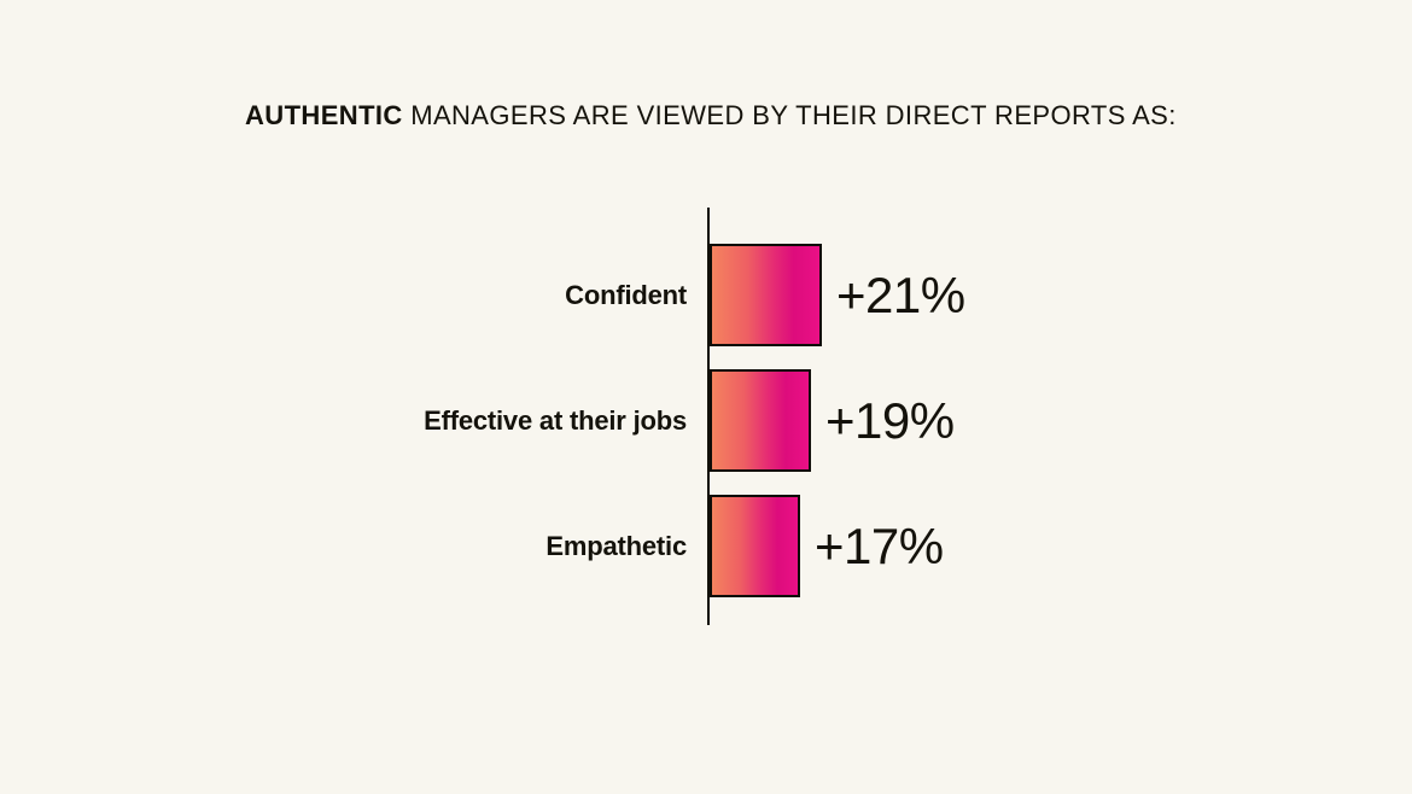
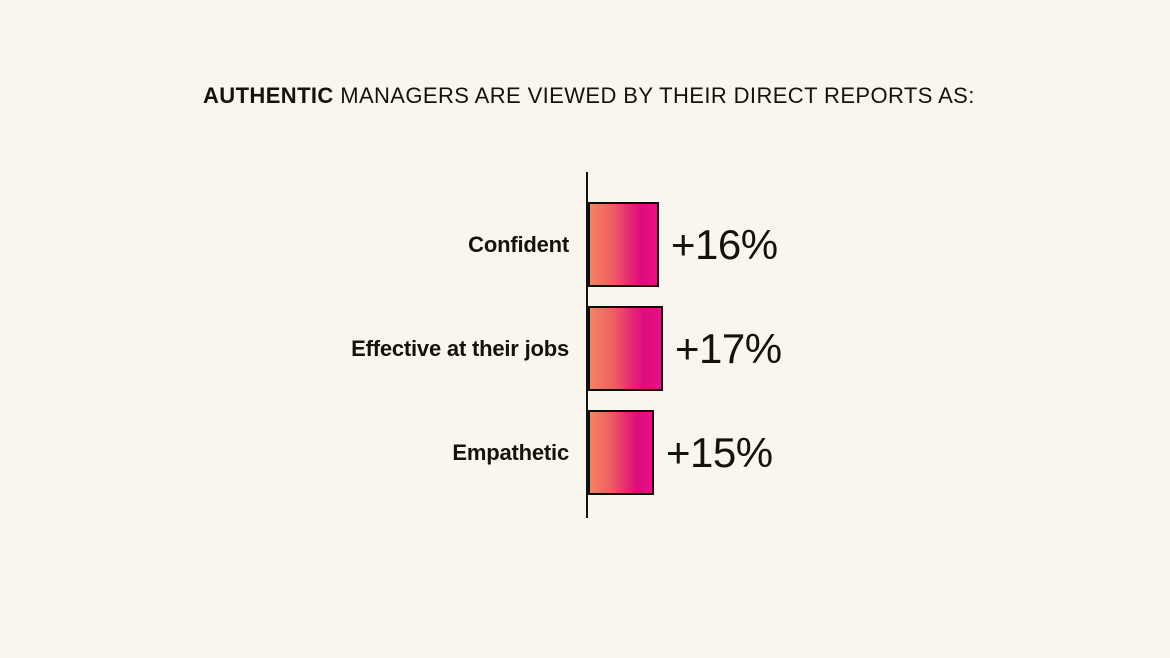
Confident: +21% -> +16%
Effective at their jobs: +19% -> +17%
Empathetic: +17% -> +15%
